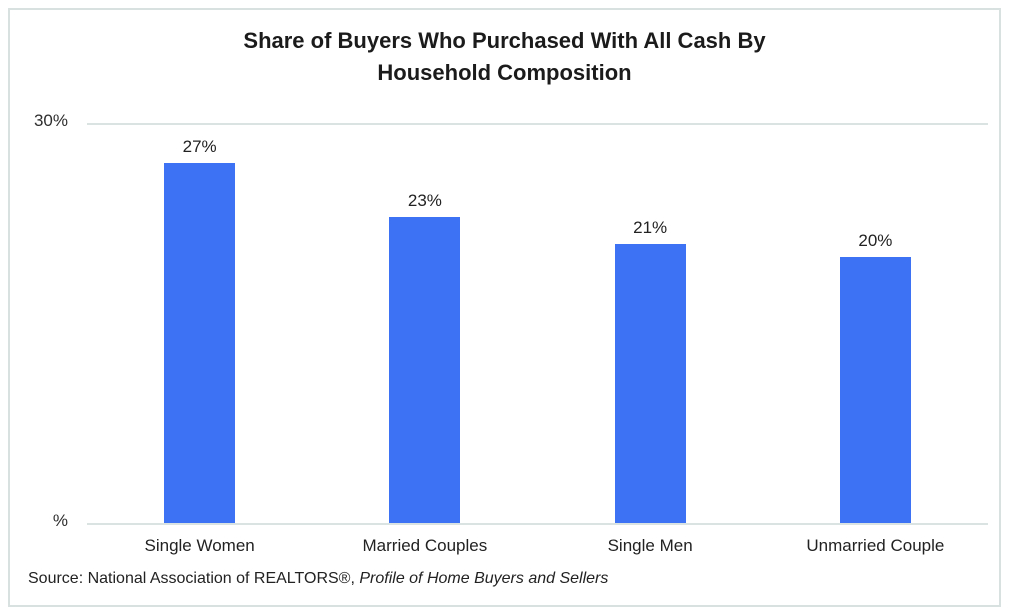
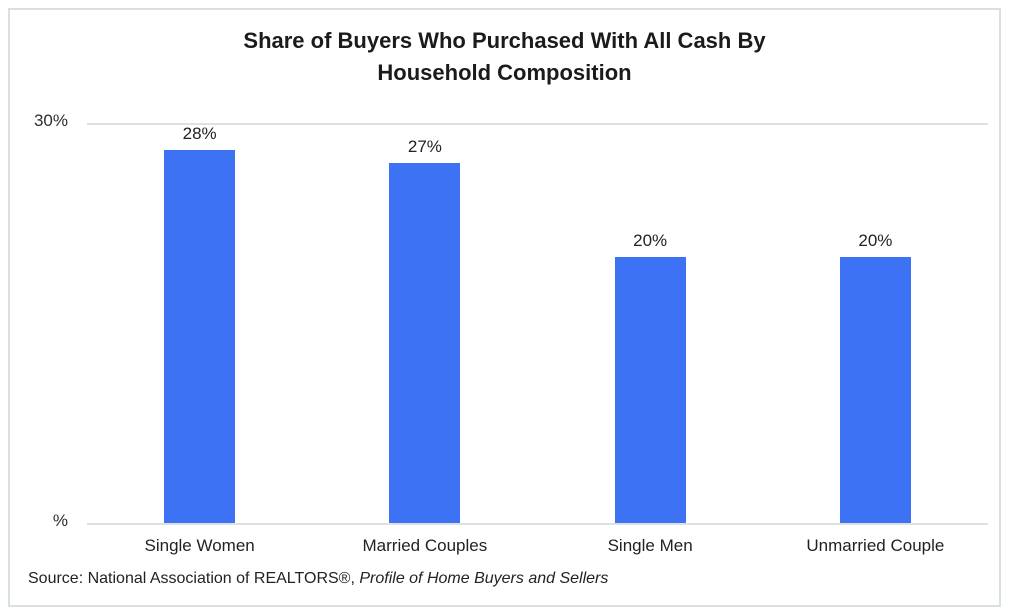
Single Women: 27% -> 28%
Married Couples: 23% -> 27%
Single Men: 21% -> 20%
